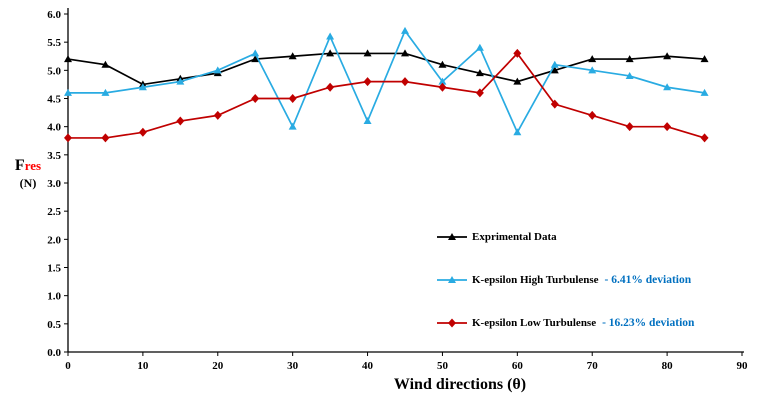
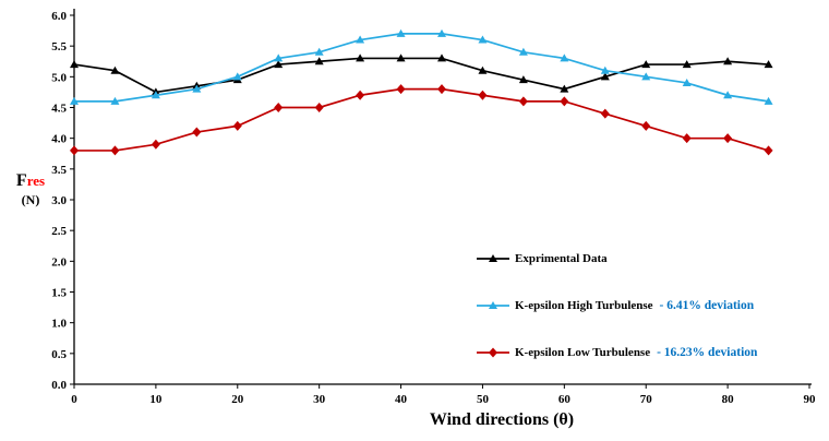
K-epsilon High Turbulense/30: 4.0 -> 5.4
K-epsilon High Turbulense/40: 4.1 -> 5.7
K-epsilon High Turbulense/50: 4.8 -> 5.6
K-epsilon High Turbulense/60: 3.9 -> 5.3
K-epsilon Low Turbulense/60: 5.3 -> 4.6
